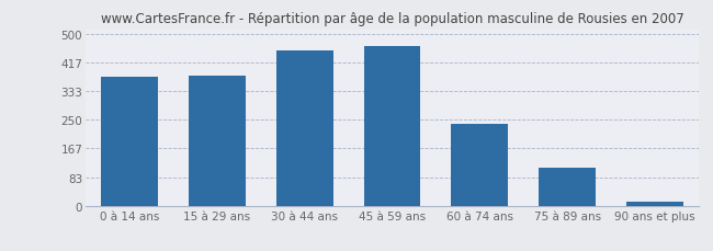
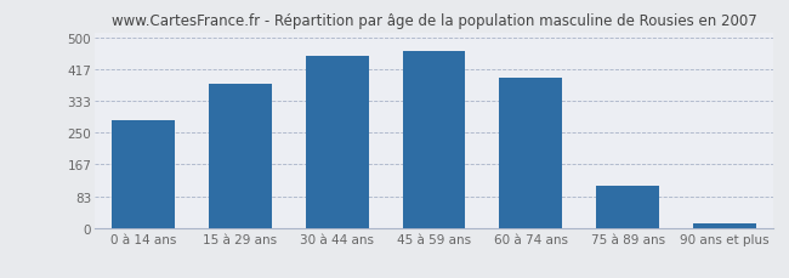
0 à 14 ans: 375 -> 285
60 à 74 ans: 240 -> 395
